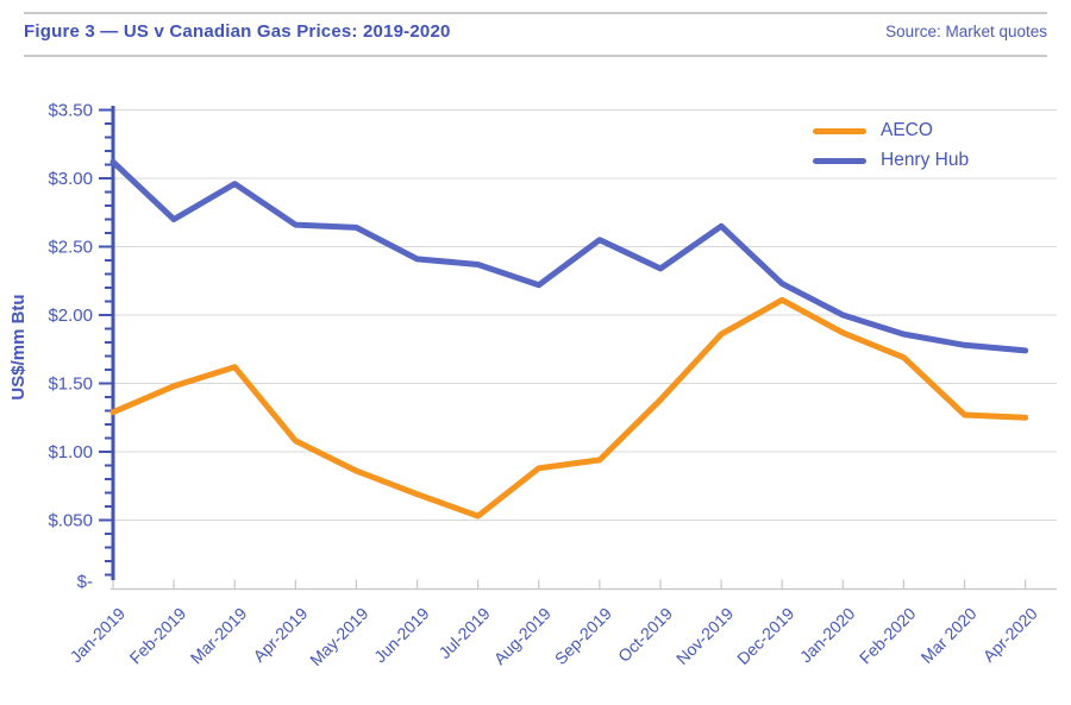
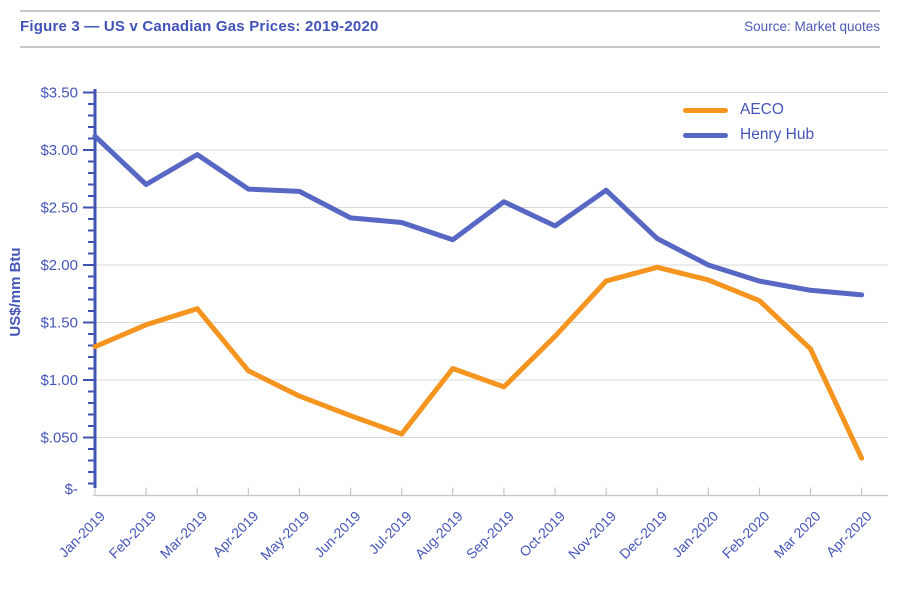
AECO/Aug-2019: $0.88 -> $1.10
AECO/Dec-2019: $2.11 -> $1.98
AECO/Apr-2020: $1.25 -> $0.32
